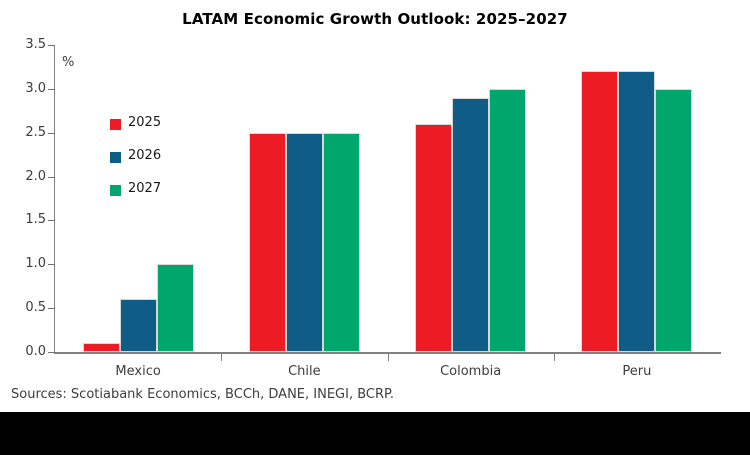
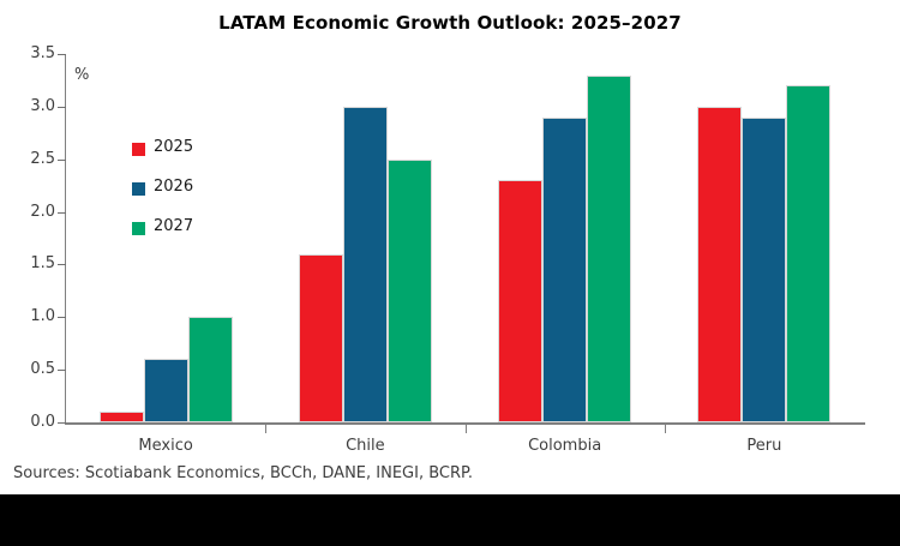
2025/Chile: 2.5 -> 1.6
2026/Chile: 2.5 -> 3.0
2025/Colombia: 2.6 -> 2.3
2027/Colombia: 3.0 -> 3.3
2025/Peru: 3.2 -> 3.0
2026/Peru: 3.2 -> 2.9
2027/Peru: 3.0 -> 3.2
